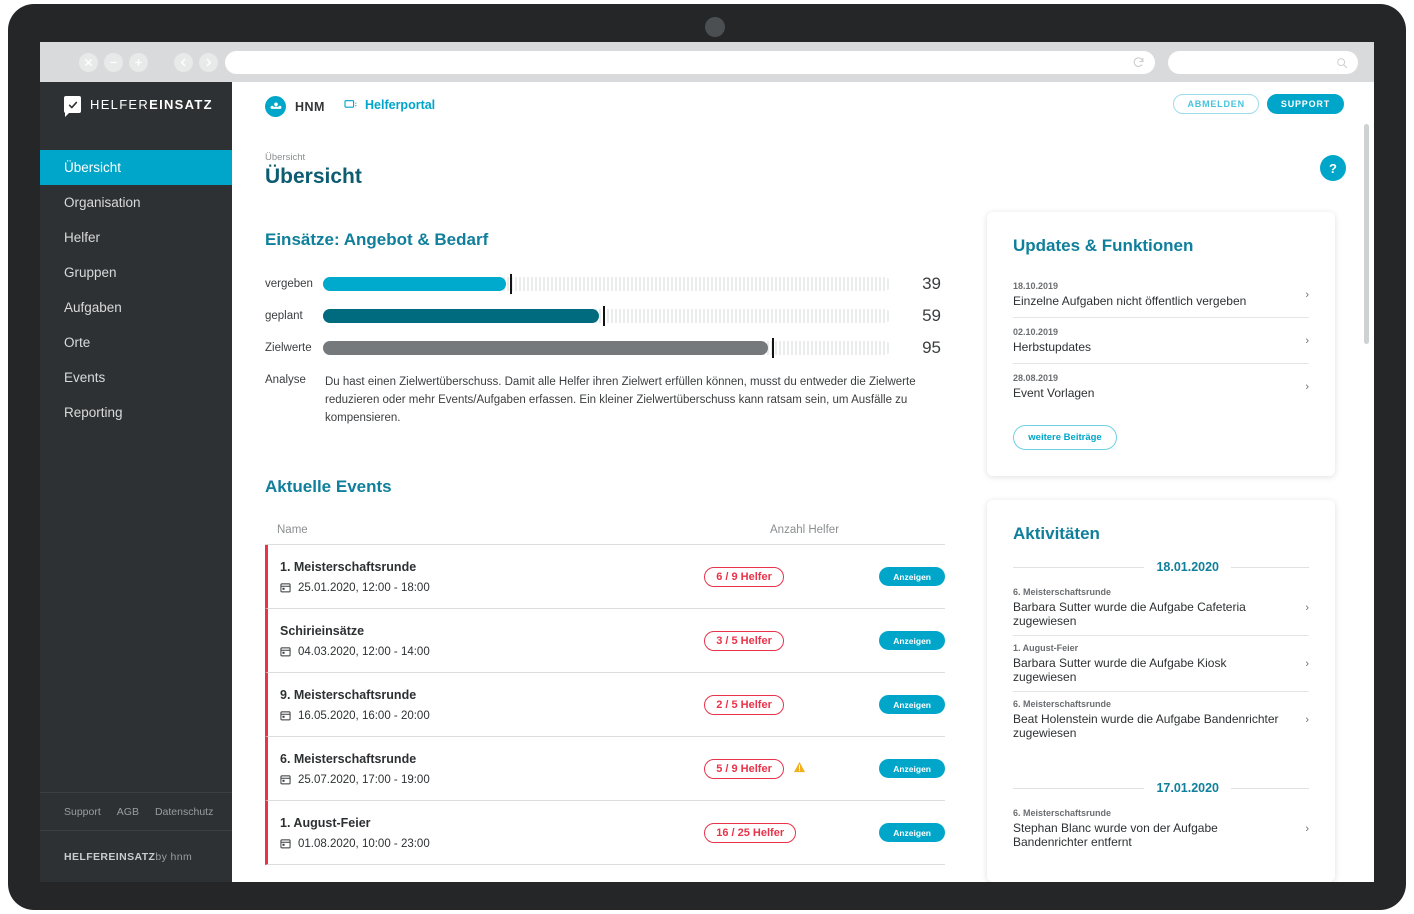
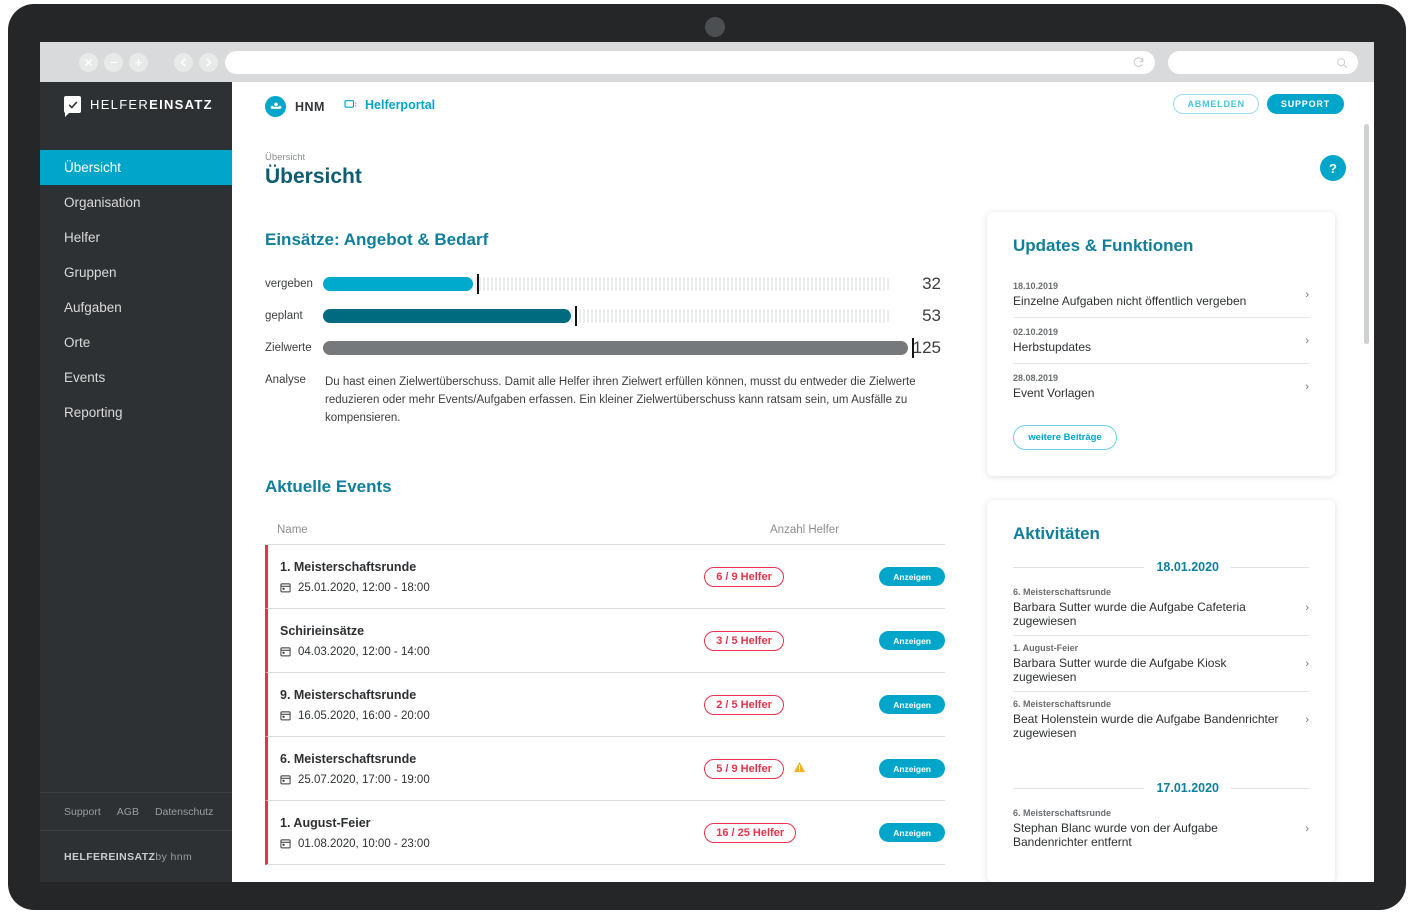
vergeben: 39 -> 32
geplant: 59 -> 53
Zielwerte: 95 -> 125
